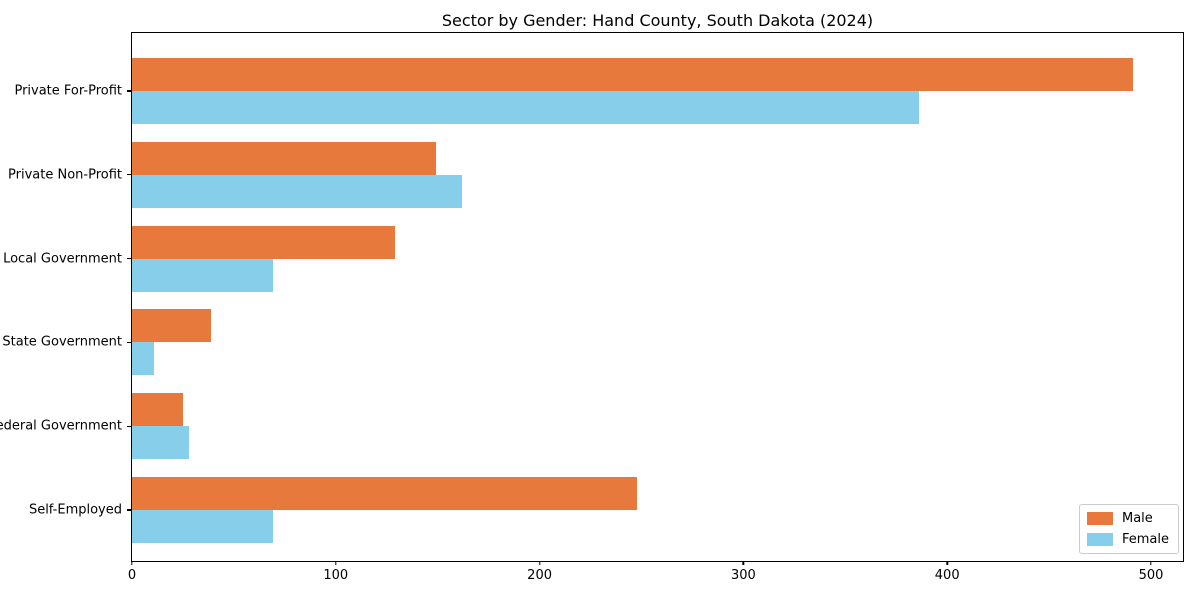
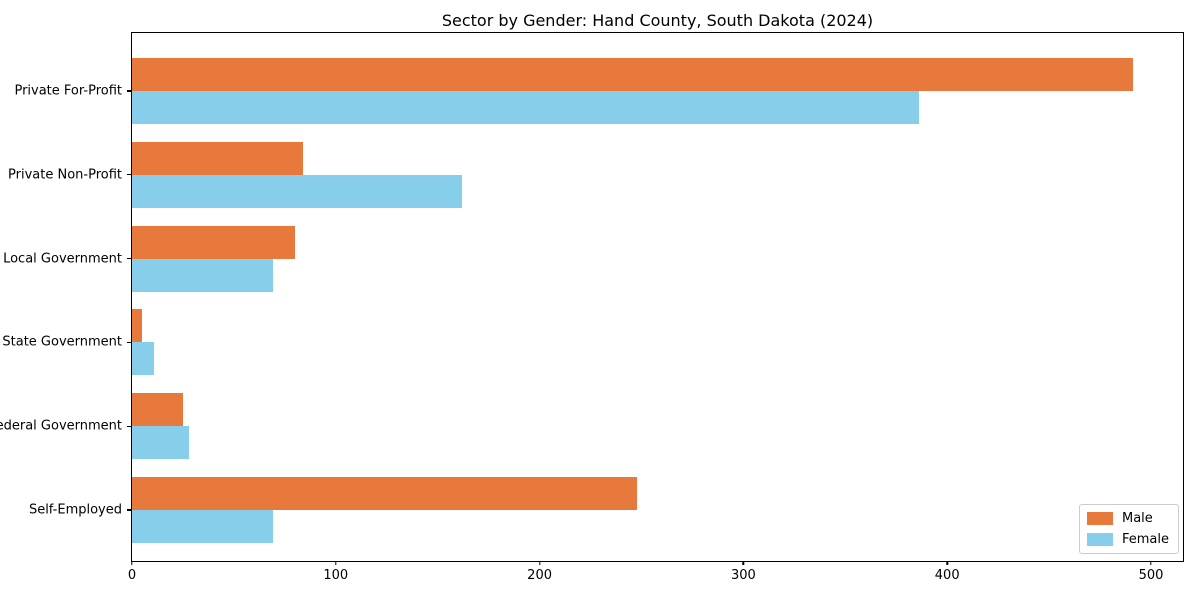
Male/Private Non-Profit: 149 -> 84
Male/Local Government: 129 -> 80
Male/State Government: 39 -> 5
